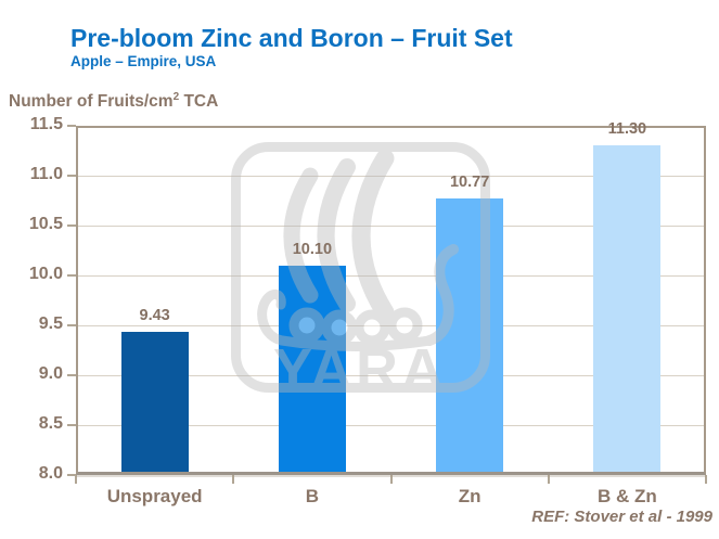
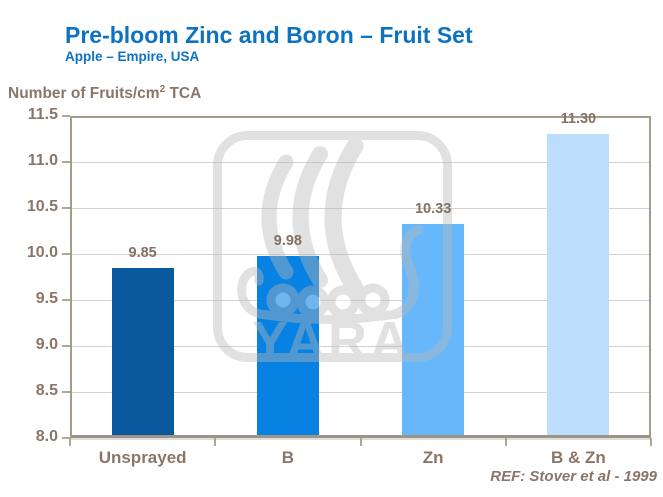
Unsprayed: 9.43 -> 9.85
B: 10.10 -> 9.98
Zn: 10.77 -> 10.33
